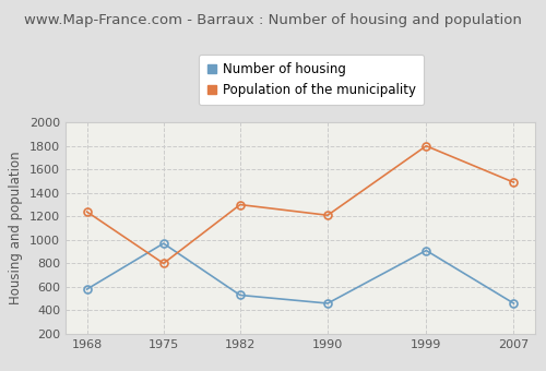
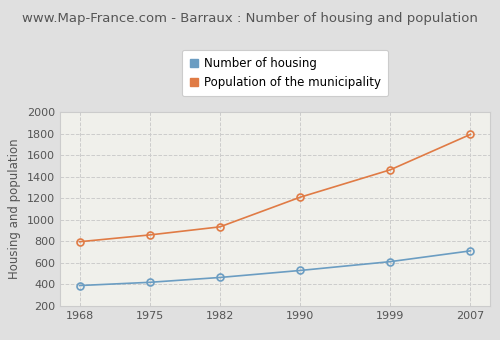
Number of housing/1968: 580 -> 390
Population of the municipality/1968: 1240 -> 800
Number of housing/1975: 970 -> 420
Population of the municipality/1975: 800 -> 860
Number of housing/1982: 530 -> 460
Population of the municipality/1982: 1300 -> 940
Number of housing/1990: 460 -> 530
Number of housing/1999: 910 -> 610
Population of the municipality/1999: 1800 -> 1460
Number of housing/2007: 460 -> 710
Population of the municipality/2007: 1490 -> 1790
